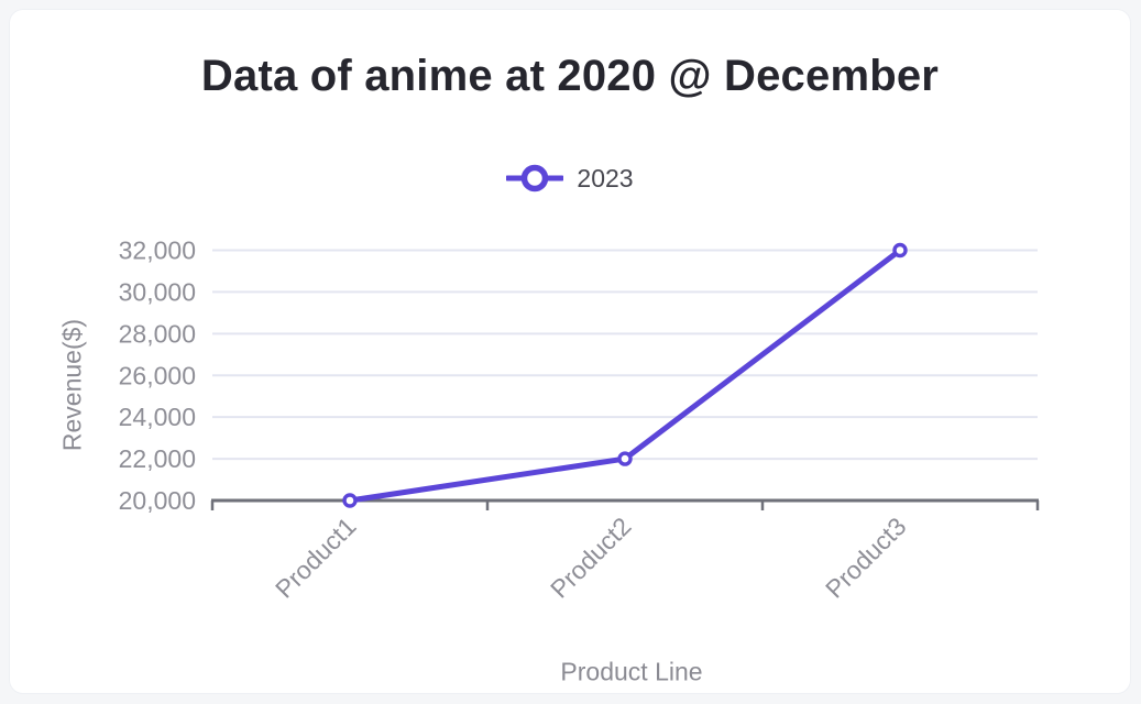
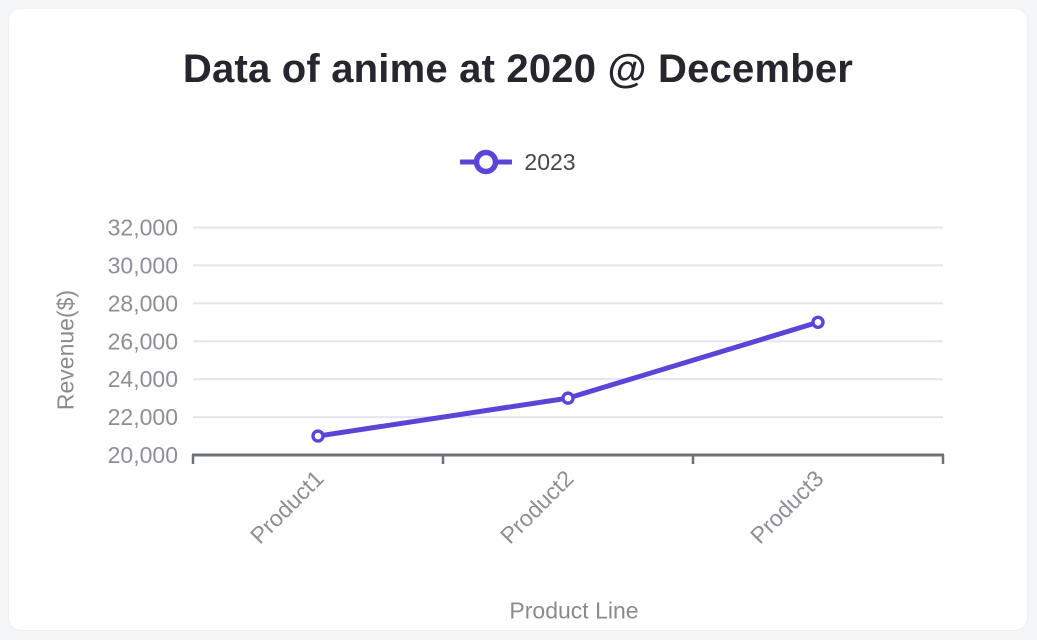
Product1: 20000 -> 21000
Product2: 22000 -> 23000
Product3: 32000 -> 27000
